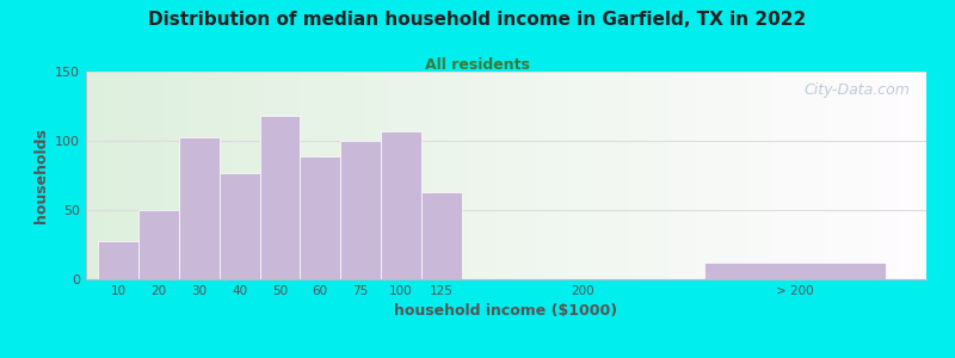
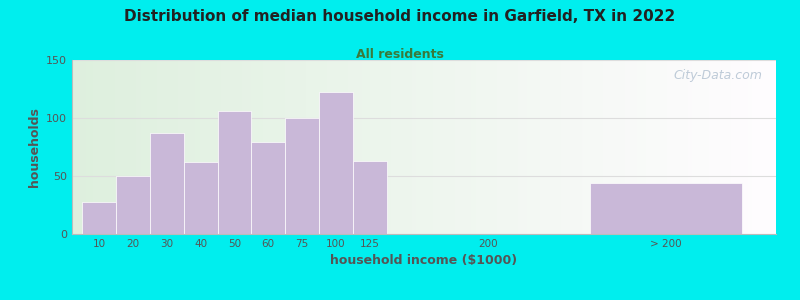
30: 103 -> 87
40: 77 -> 62
50: 118 -> 106
60: 89 -> 79
100: 107 -> 122
> 200: 12 -> 44
